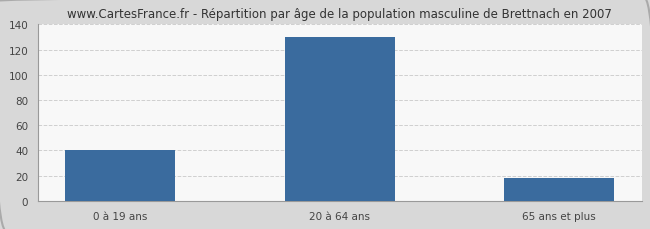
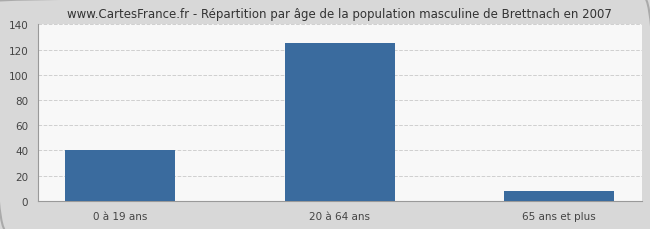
20 à 64 ans: 130 -> 125
65 ans et plus: 18 -> 8
